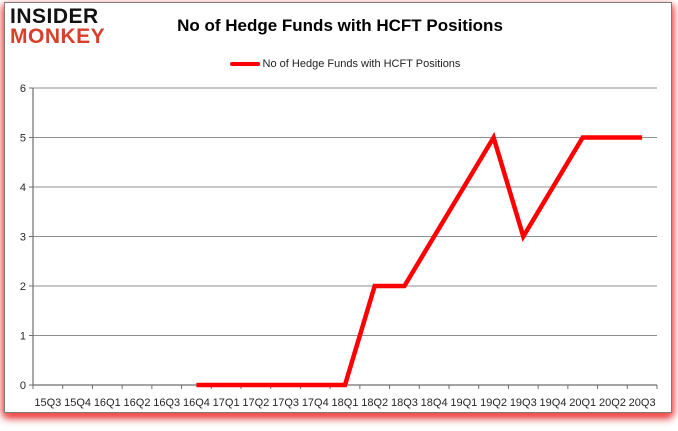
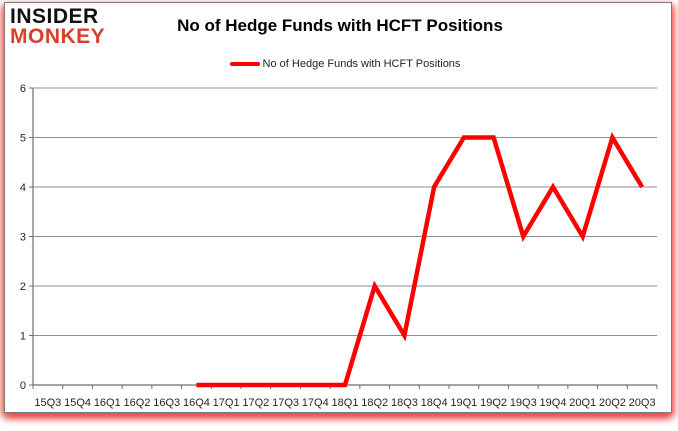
18Q3: 2 -> 1
18Q4: 3 -> 4
19Q1: 4 -> 5
20Q1: 5 -> 3
20Q3: 5 -> 4
